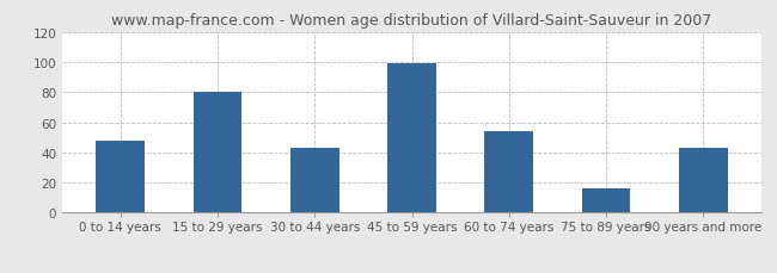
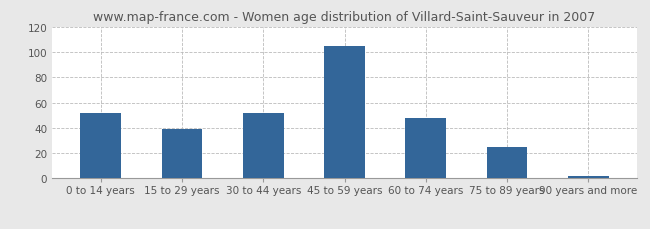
0 to 14 years: 48 -> 52
15 to 29 years: 80 -> 39
30 to 44 years: 43 -> 52
45 to 59 years: 99 -> 105
60 to 74 years: 54 -> 48
75 to 89 years: 16 -> 25
90 years and more: 43 -> 2
